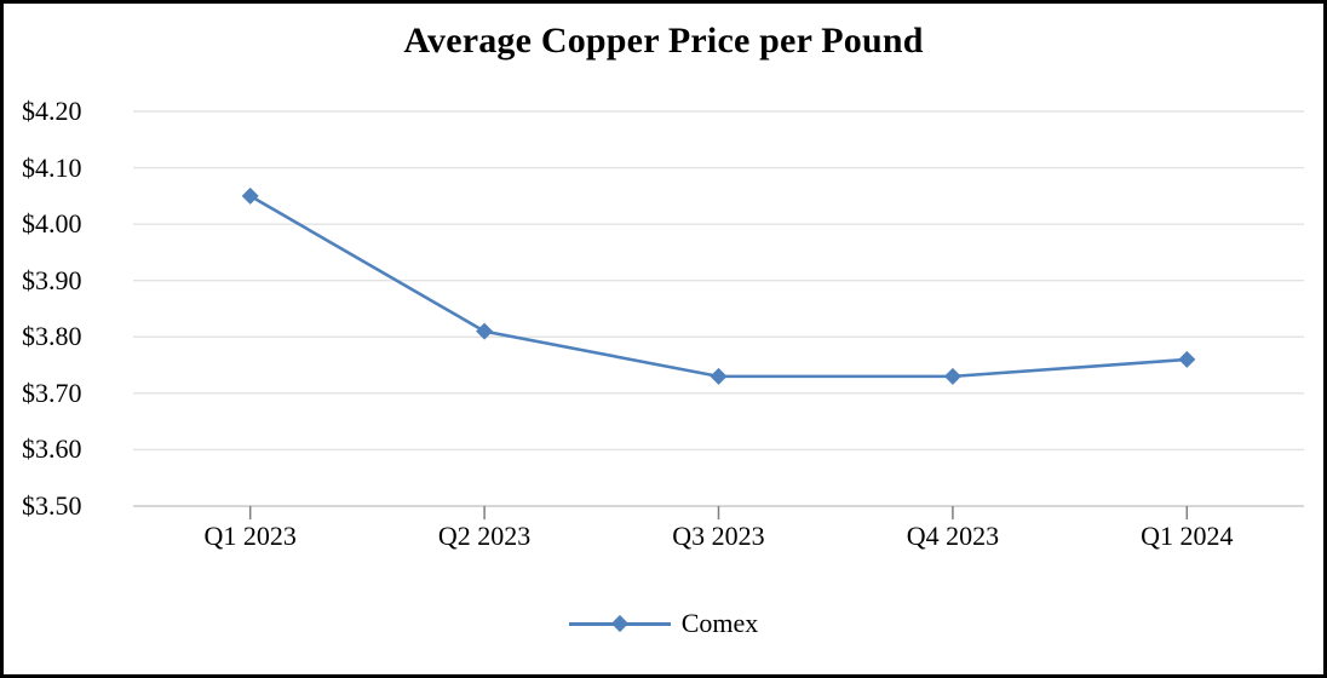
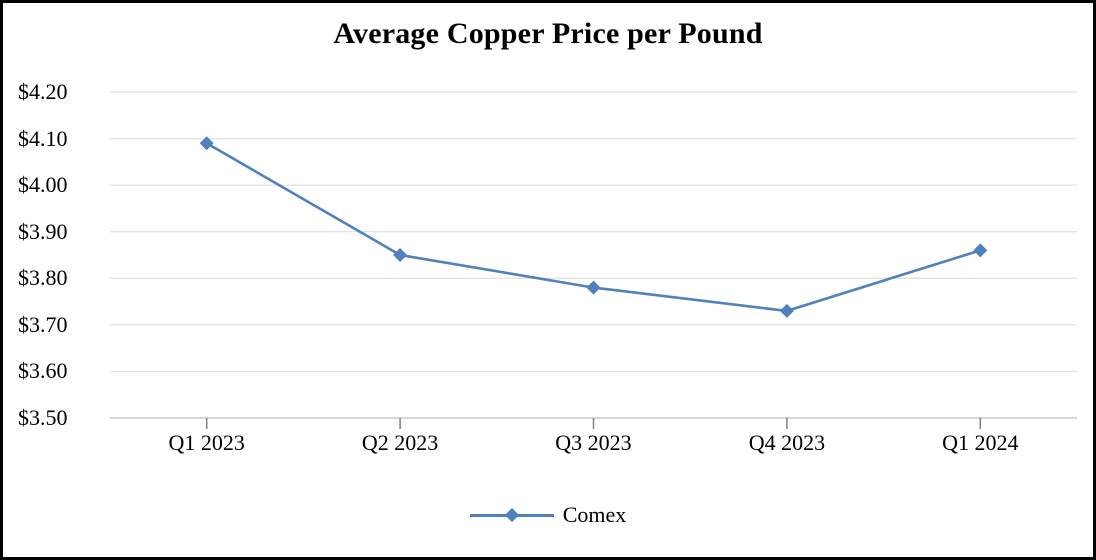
Q1 2023: $4.05 -> $4.09
Q2 2023: $3.81 -> $3.85
Q3 2023: $3.73 -> $3.78
Q1 2024: $3.76 -> $3.86
